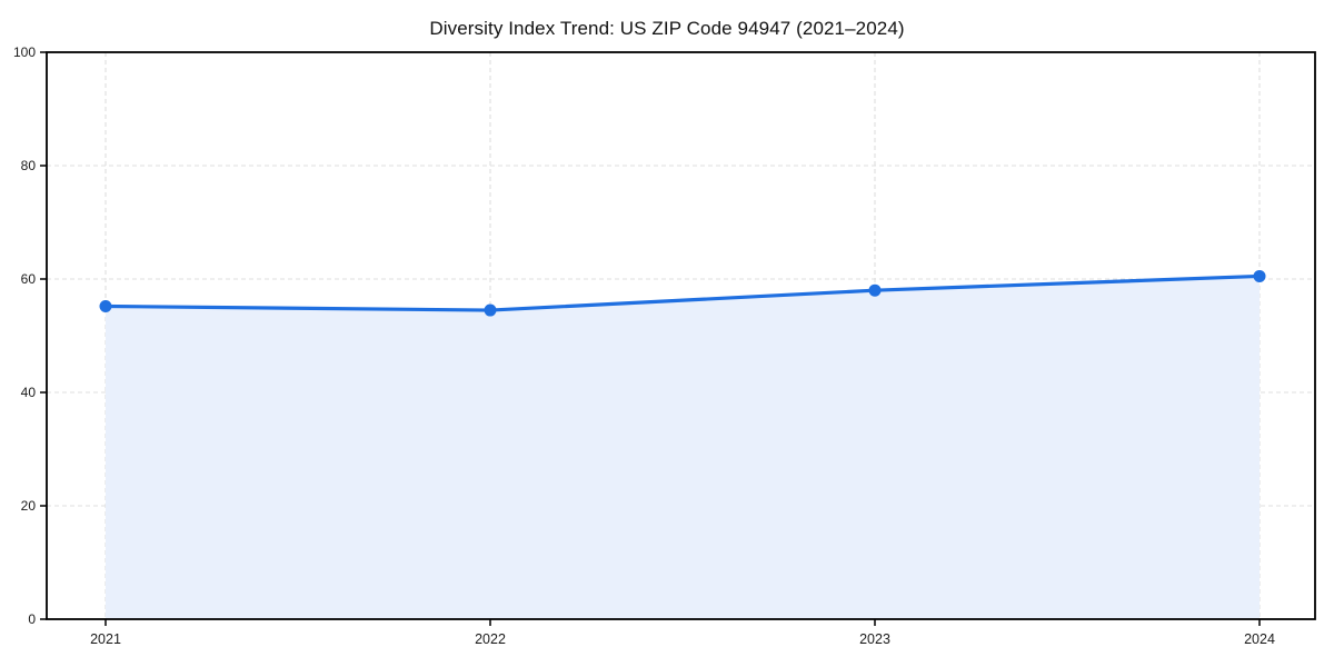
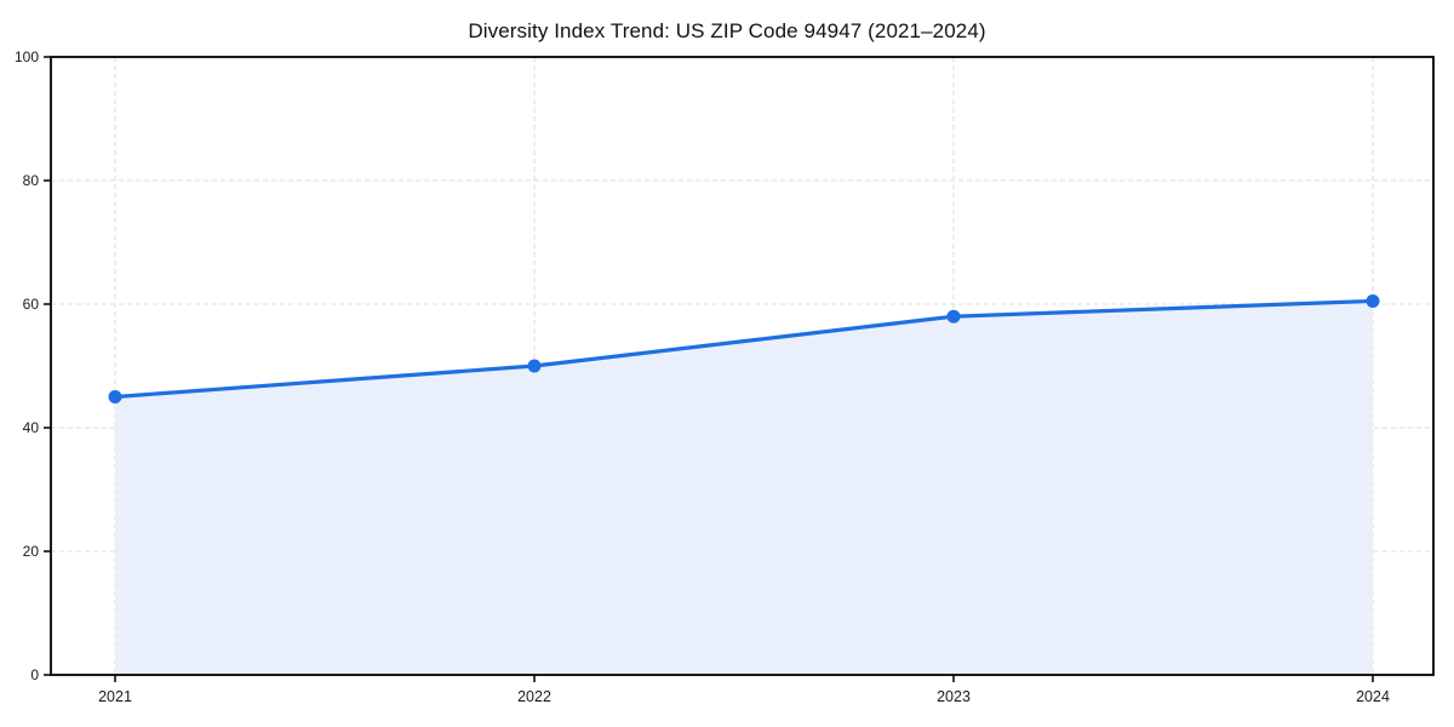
2021: 55 -> 45
2022: 54 -> 50
